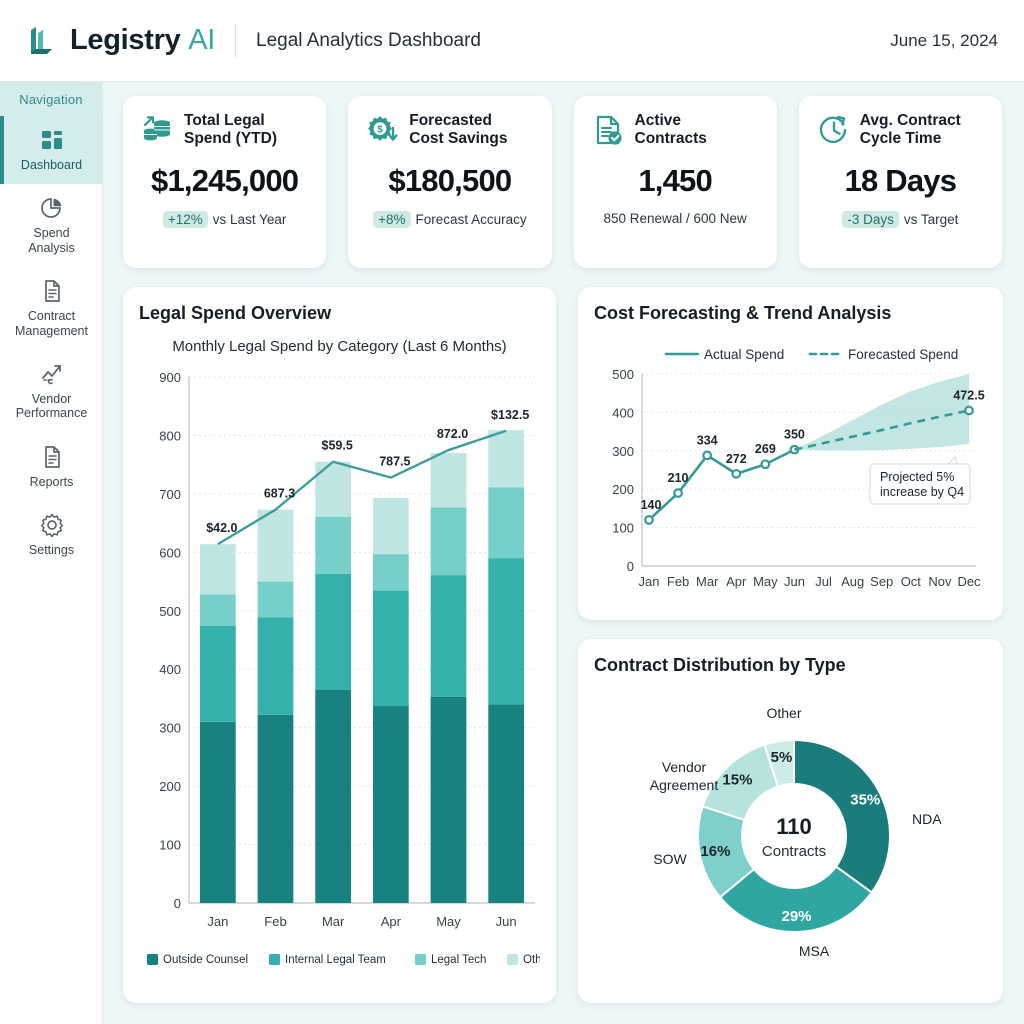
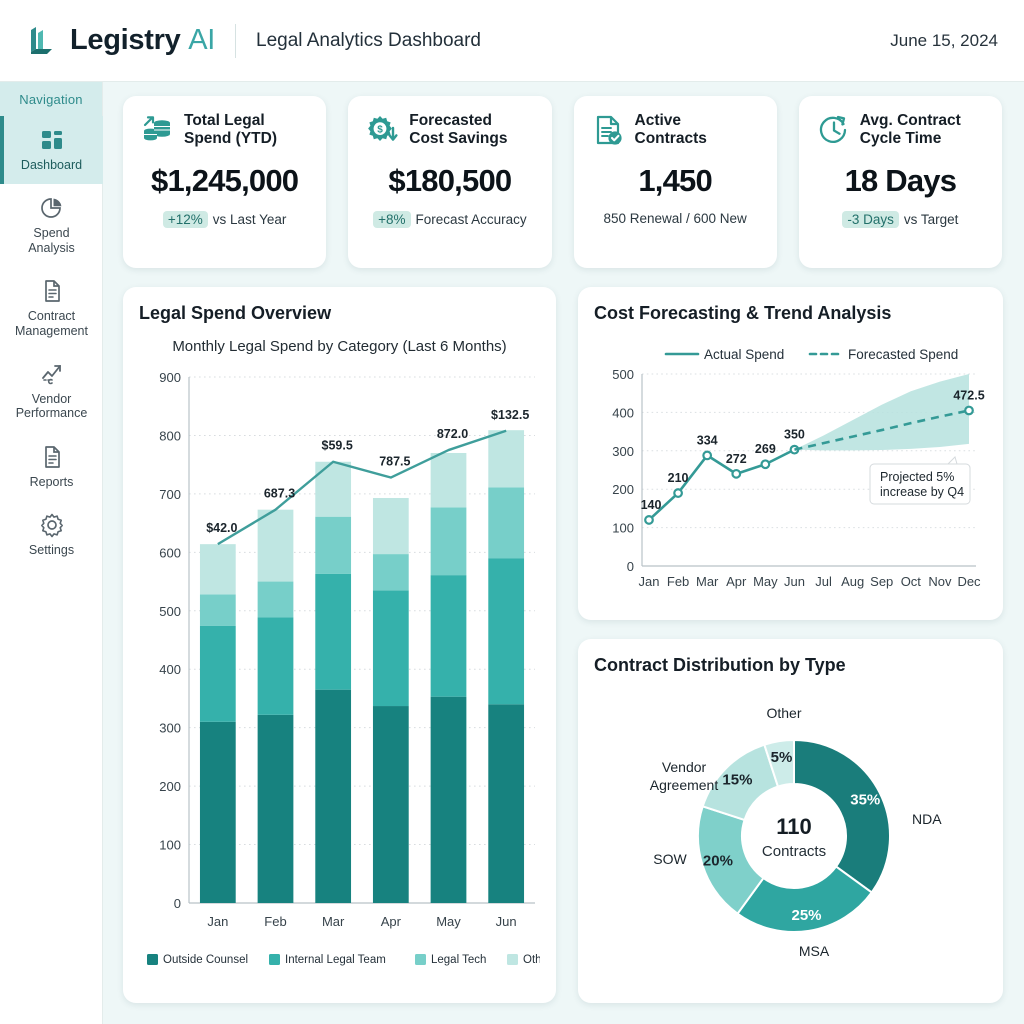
Contract Distribution by Type/MSA: 29% -> 25%
Contract Distribution by Type/SOW: 16% -> 20%
